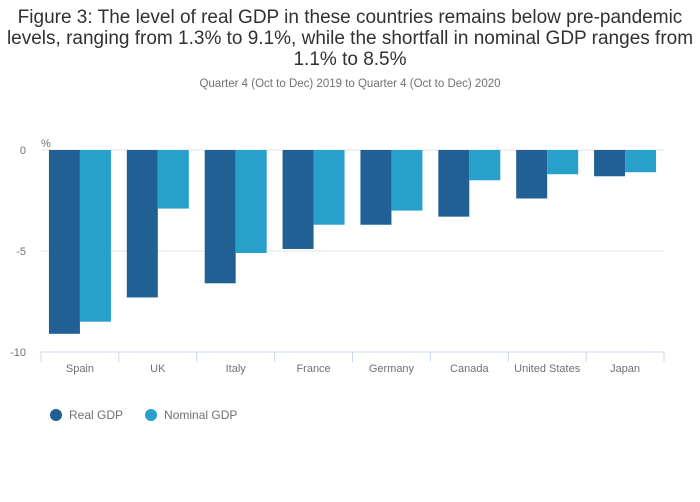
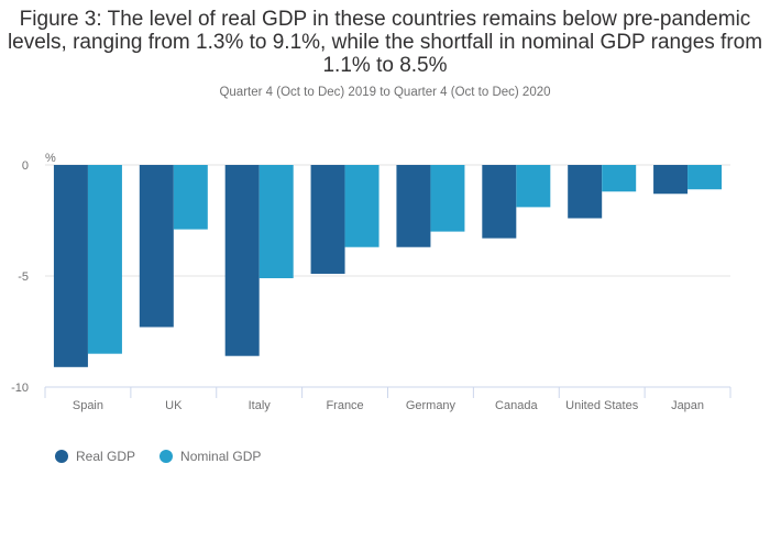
Real GDP/Italy: -6.6 -> -8.6
Nominal GDP/Canada: -1.5 -> -1.9
